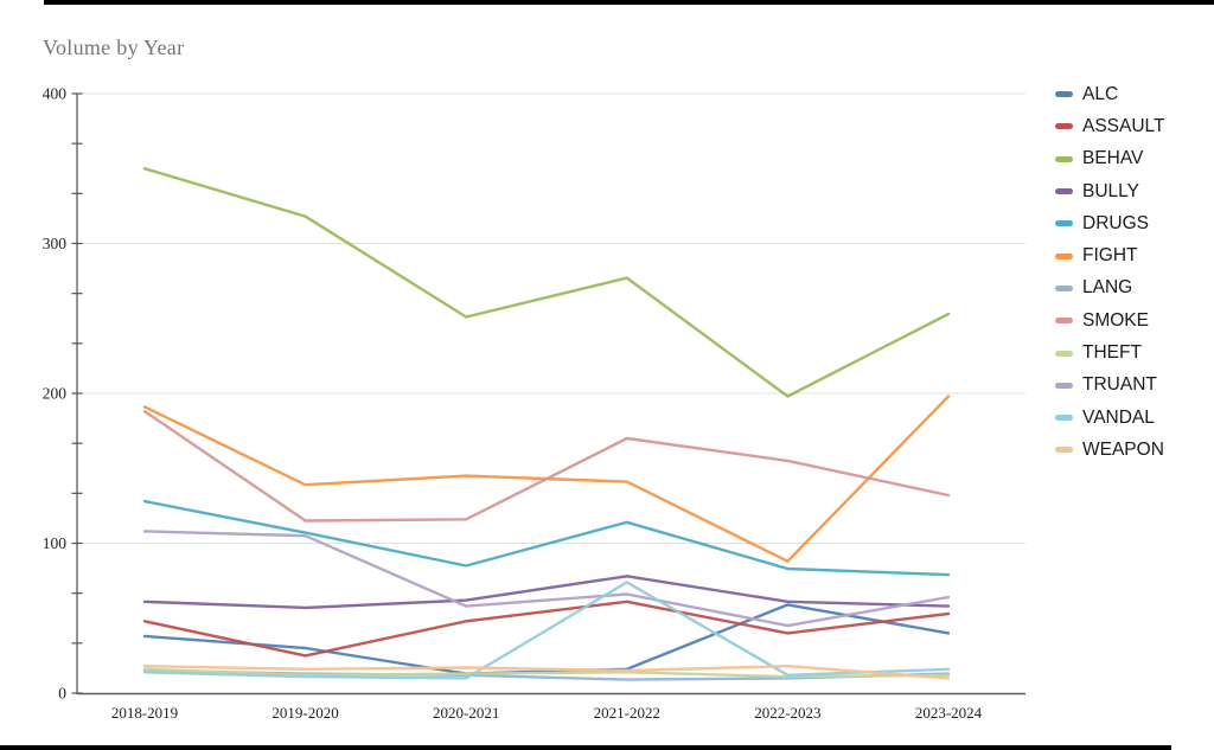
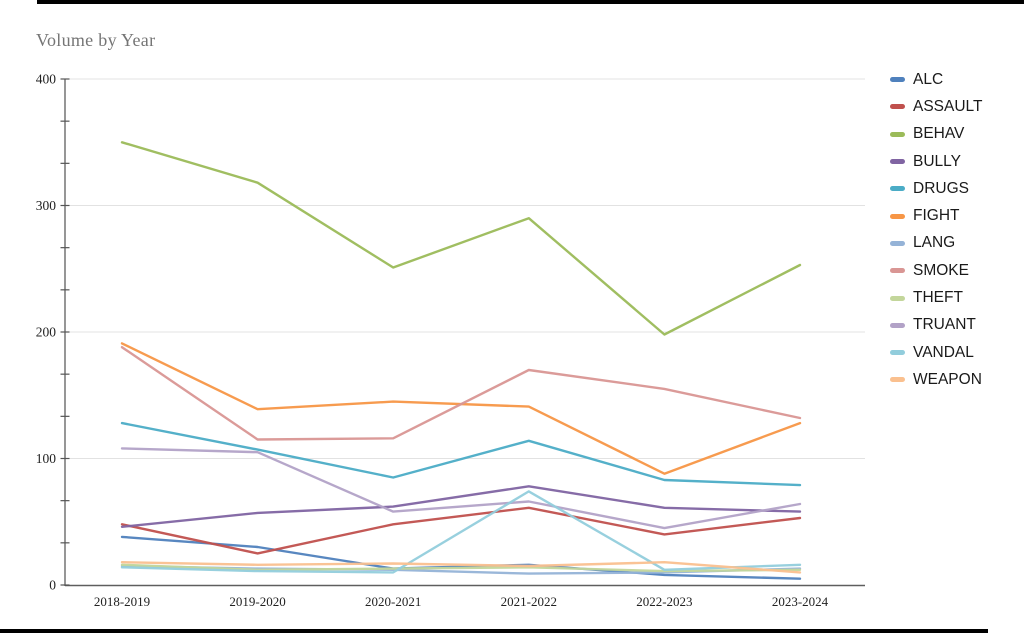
BULLY/2018-2019: 61 -> 46
BEHAV/2021-2022: 277 -> 290
ALC/2022-2023: 59 -> 8
ALC/2023-2024: 40 -> 5
FIGHT/2023-2024: 198 -> 128
